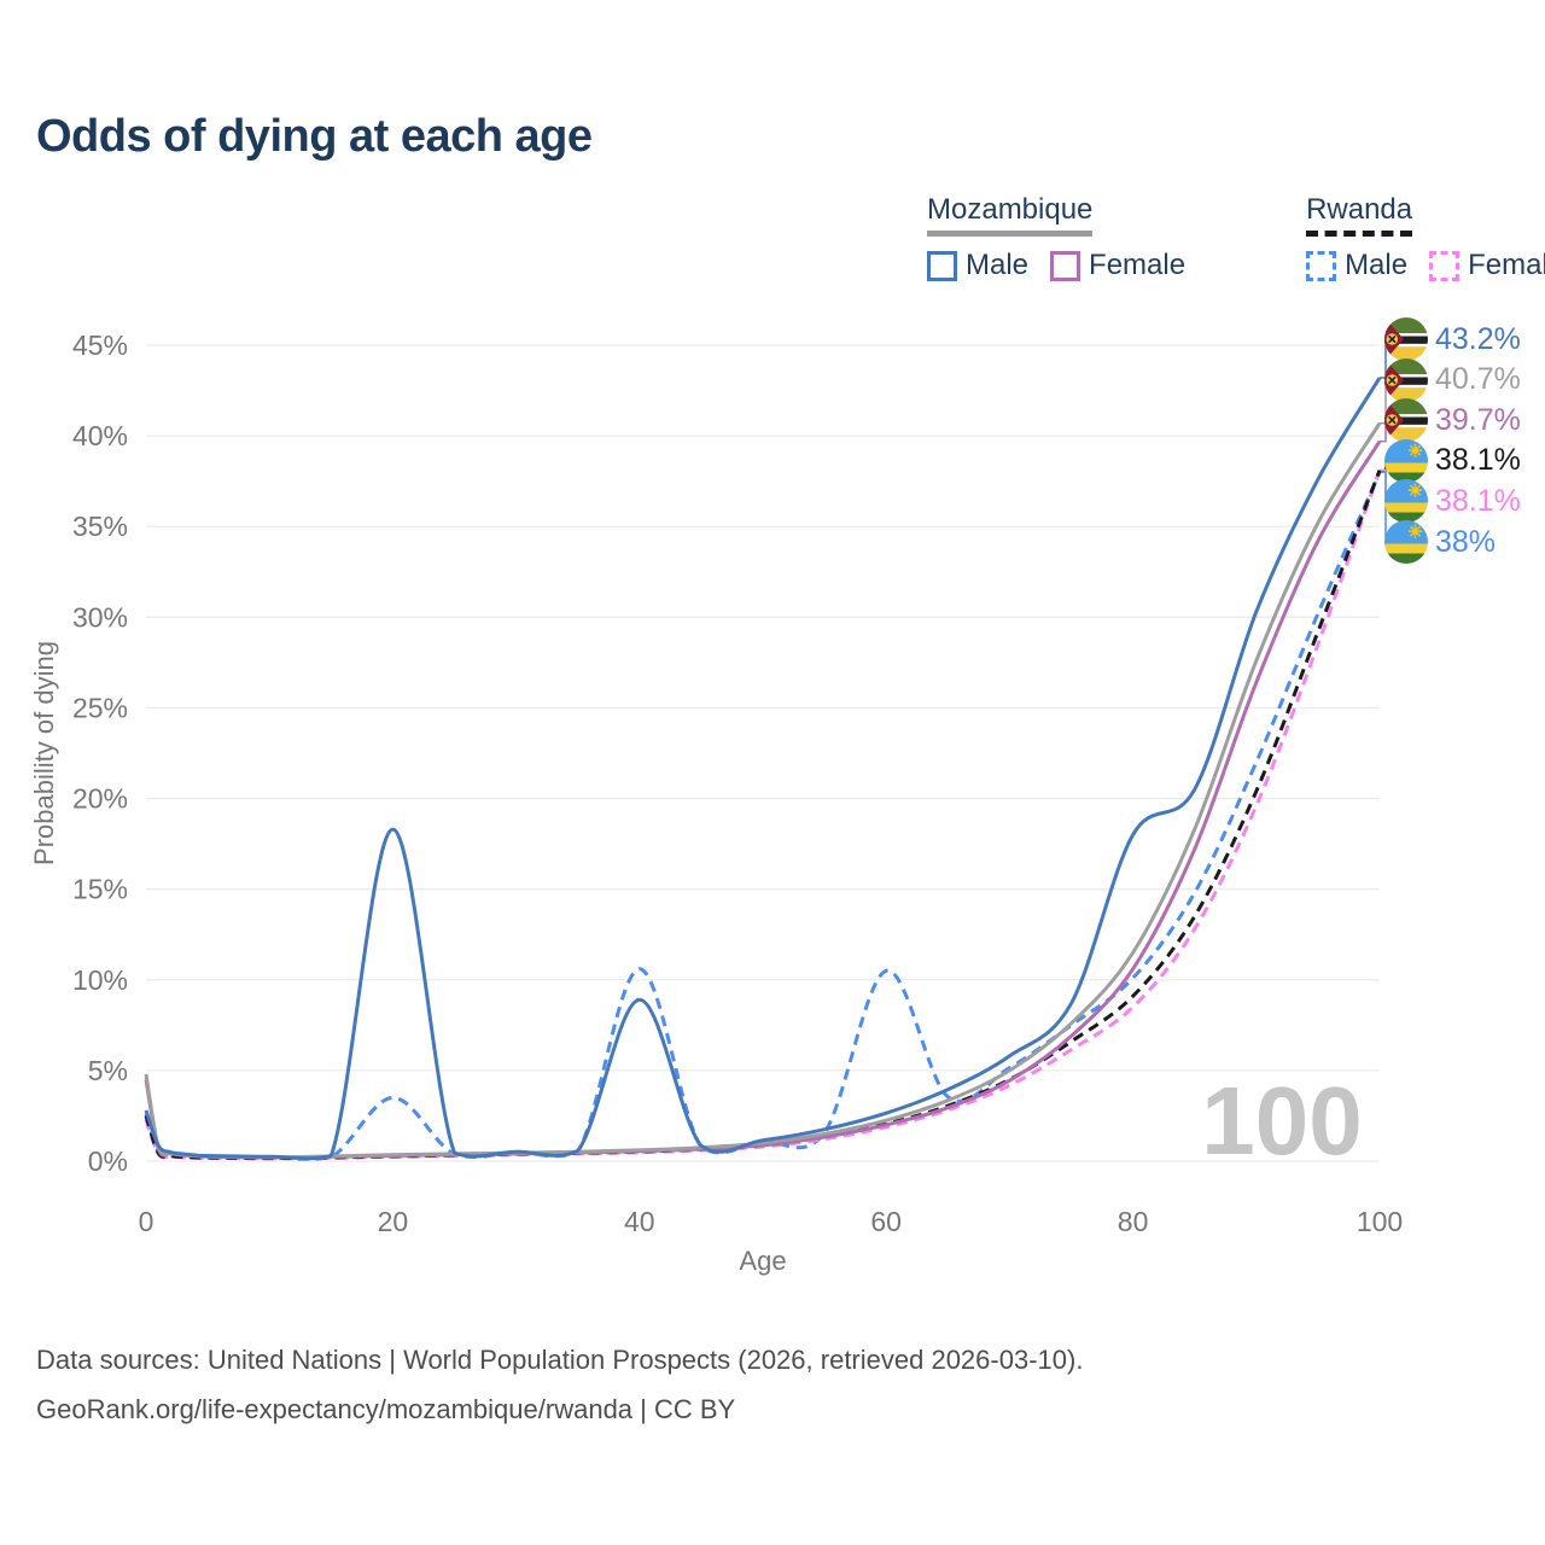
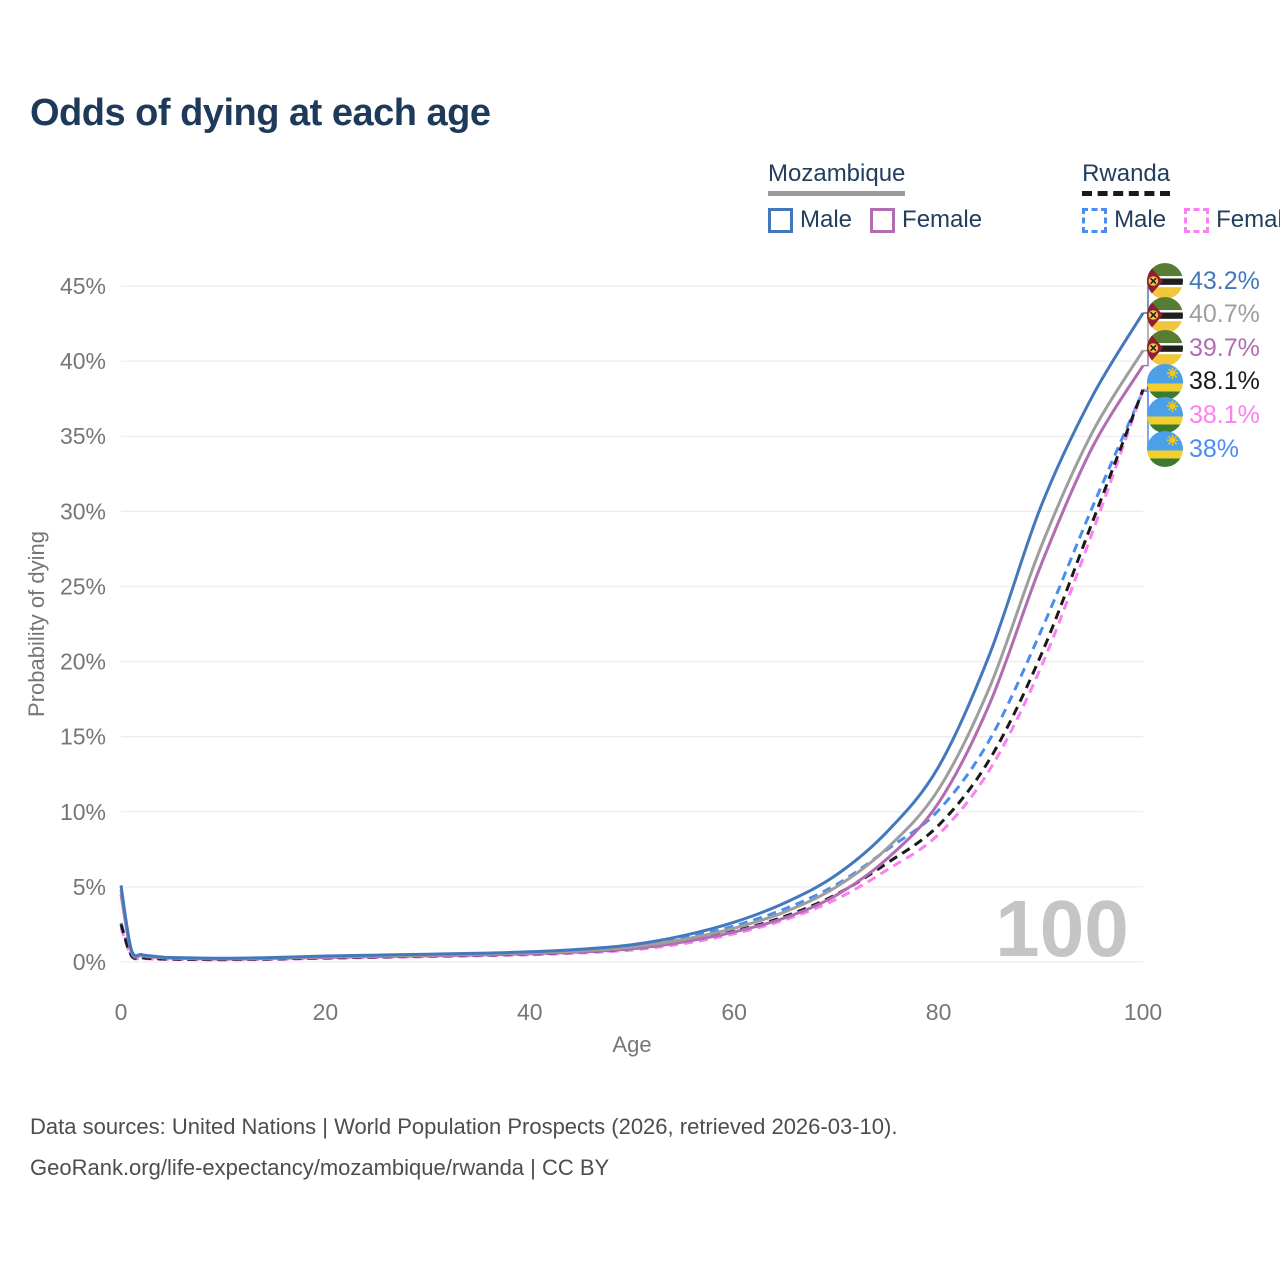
Mozambique Male/0: 2.8% -> 5.1%
Mozambique Male/20: 18.3% -> 0.4%
Rwanda Male/20: 3.5% -> 0.3%
Mozambique Male/40: 8.9% -> 0.7%
Rwanda Male/40: 10.6% -> 0.6%
Rwanda Male/60: 10.5% -> 2.4%
Mozambique Male/80: 18.0% -> 13.0%
